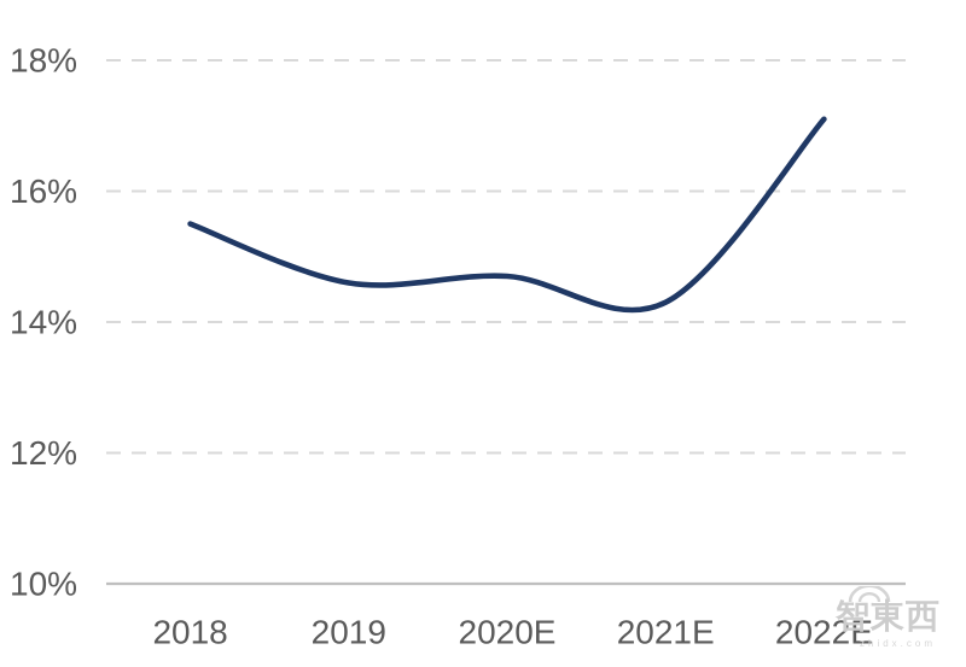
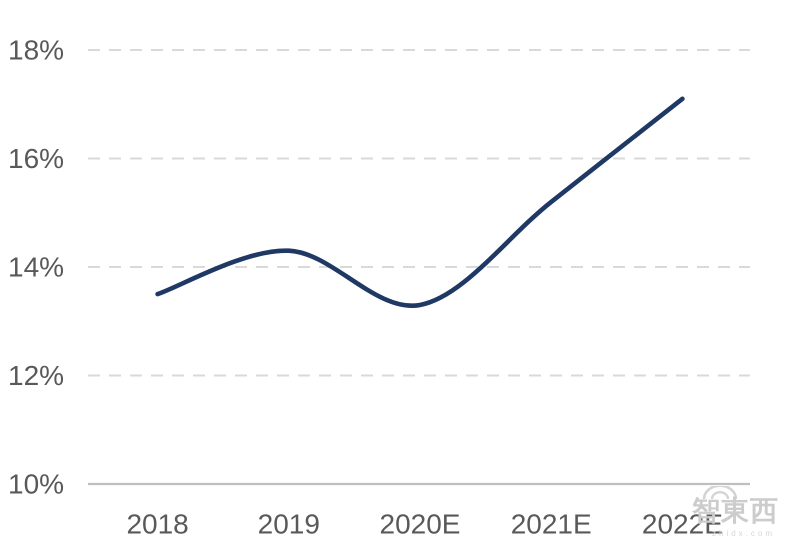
2018: 15.5% -> 13.5%
2019: 14.6% -> 14.3%
2020E: 14.7% -> 13.3%
2021E: 14.3% -> 15.2%
